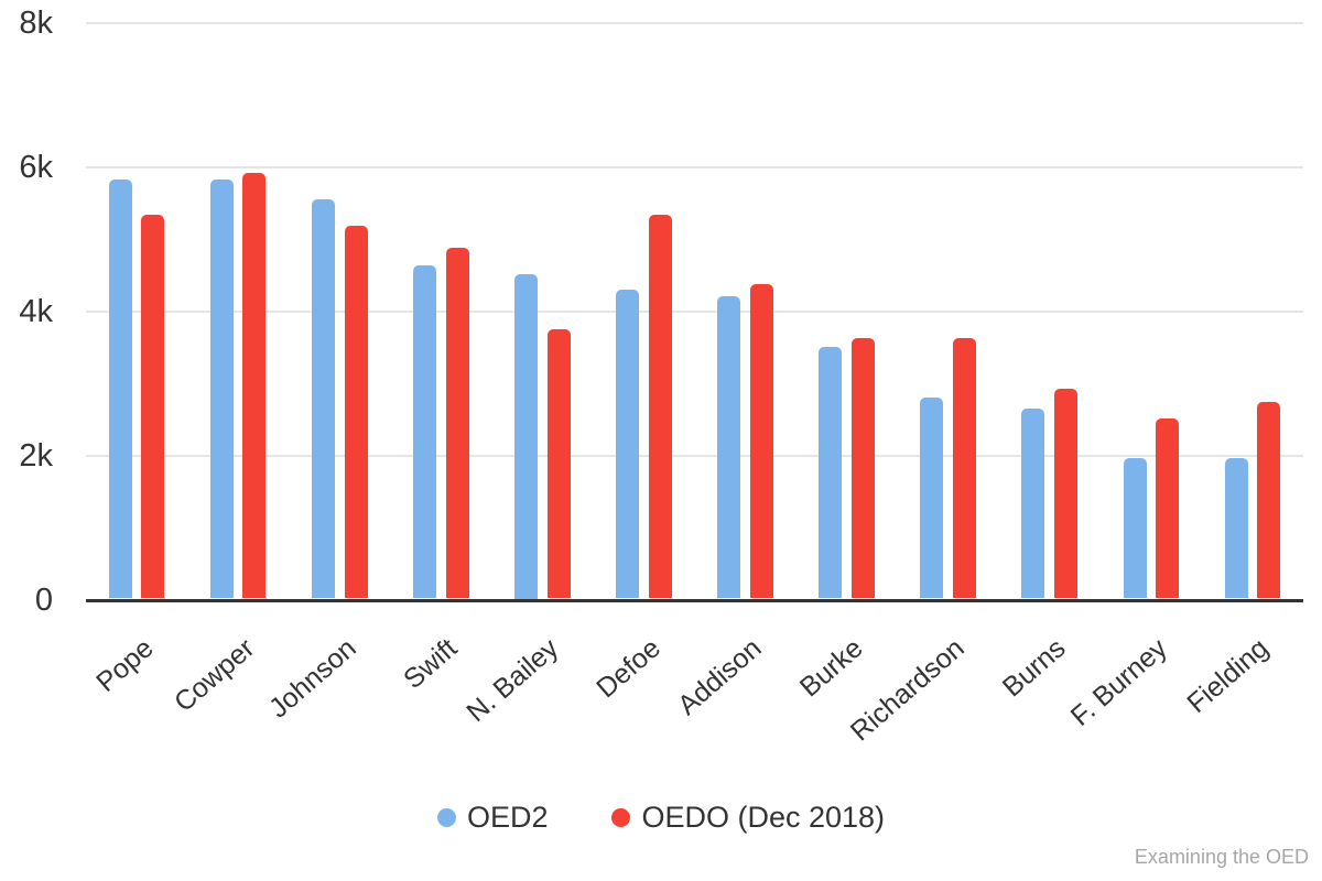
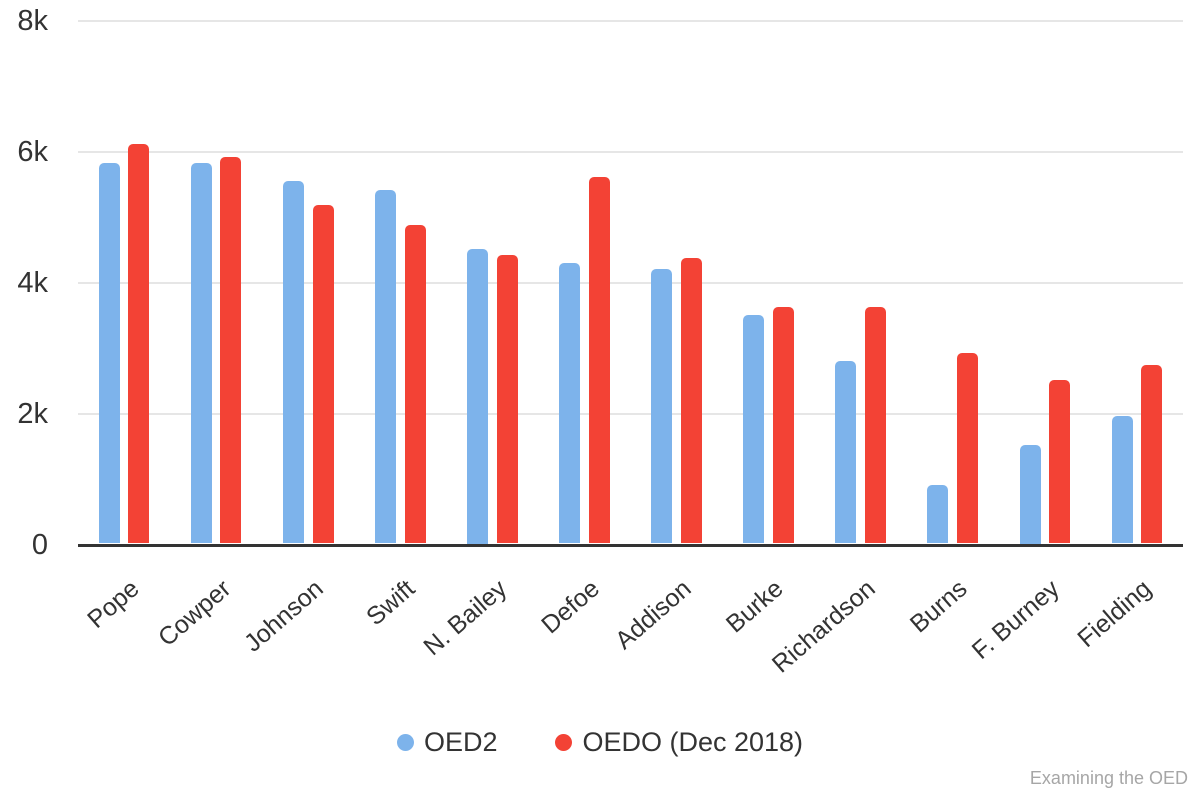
OEDO (Dec 2018)/Pope: 5.3k -> 6.1k
OED2/Swift: 4.6k -> 5.4k
OEDO (Dec 2018)/N. Bailey: 3.7k -> 4.4k
OEDO (Dec 2018)/Defoe: 5.3k -> 5.6k
OED2/Burns: 2.6k -> 0.9k
OED2/F. Burney: 1.9k -> 1.5k
